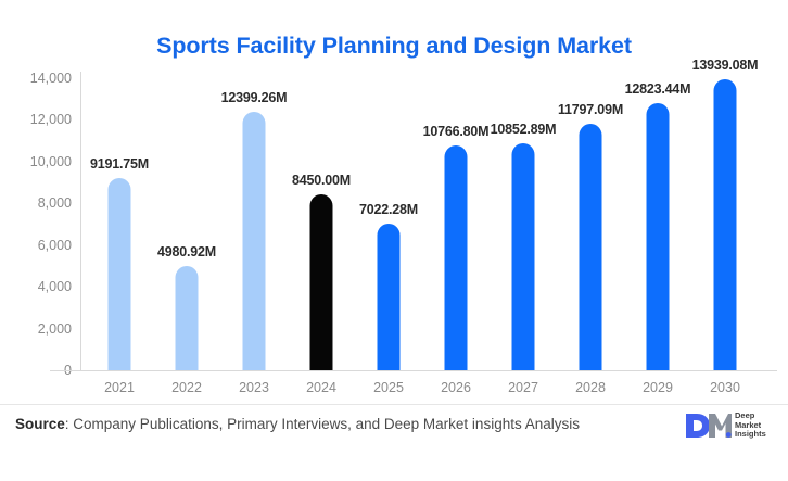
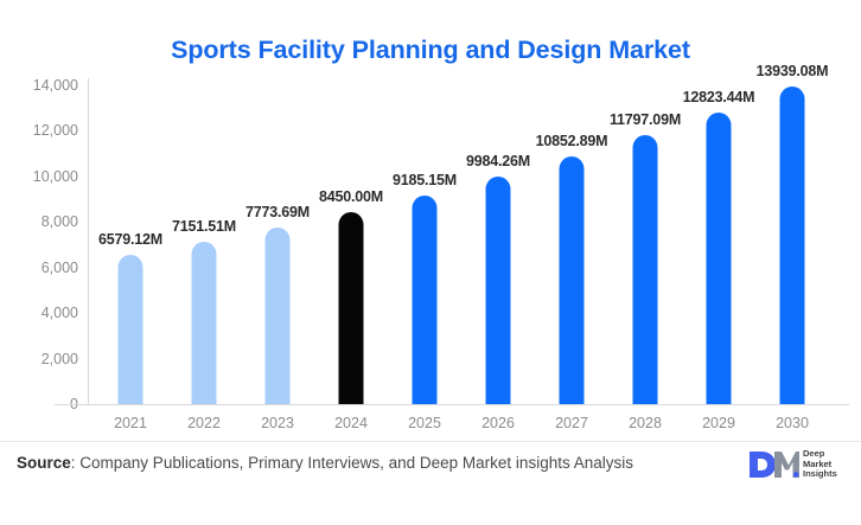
2021: 9191.75M -> 6579.12M
2022: 4980.92M -> 7151.51M
2023: 12399.26M -> 7773.69M
2025: 7022.28M -> 9185.15M
2026: 10766.80M -> 9984.26M
